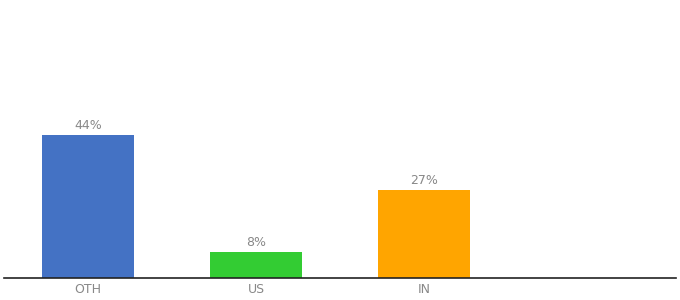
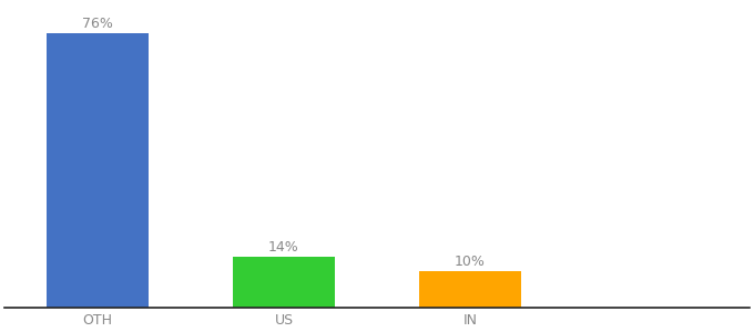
OTH: 44% -> 76%
US: 8% -> 14%
IN: 27% -> 10%
